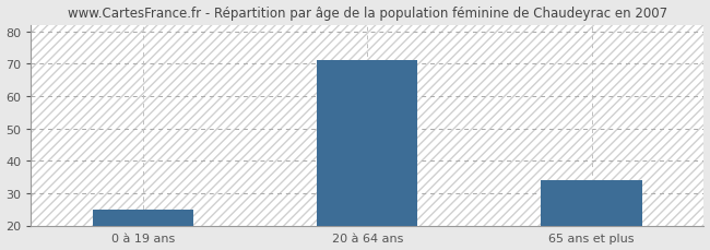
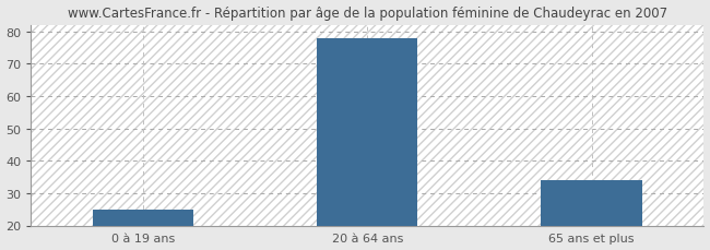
20 à 64 ans: 71 -> 78
